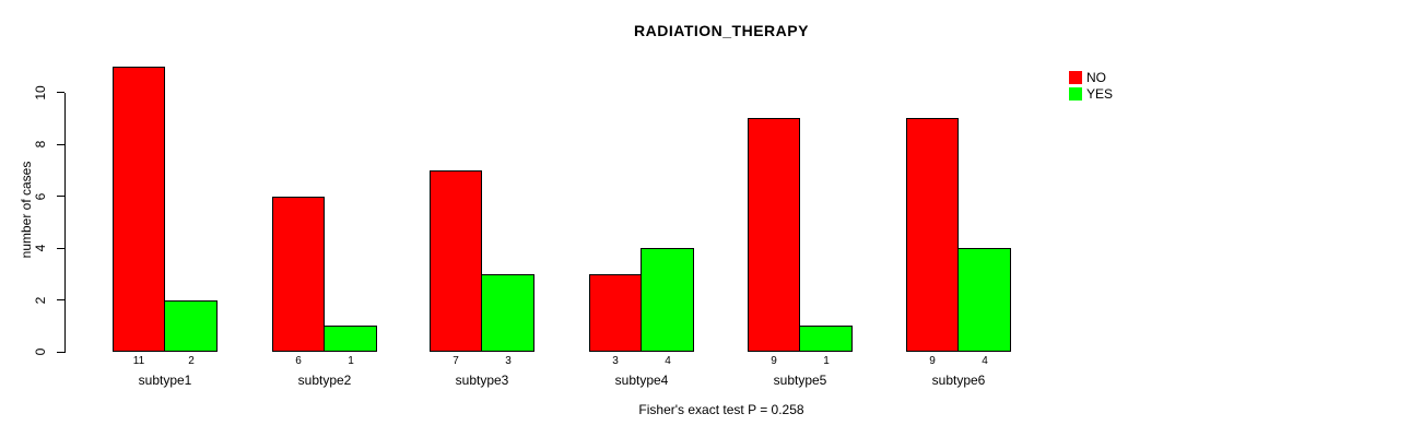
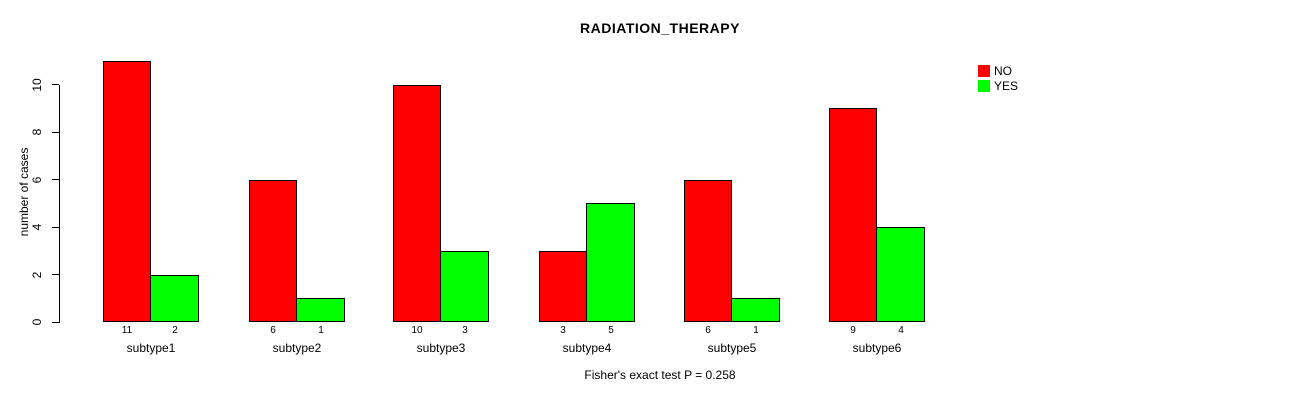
NO/subtype3: 7 -> 10
YES/subtype4: 4 -> 5
NO/subtype5: 9 -> 6
